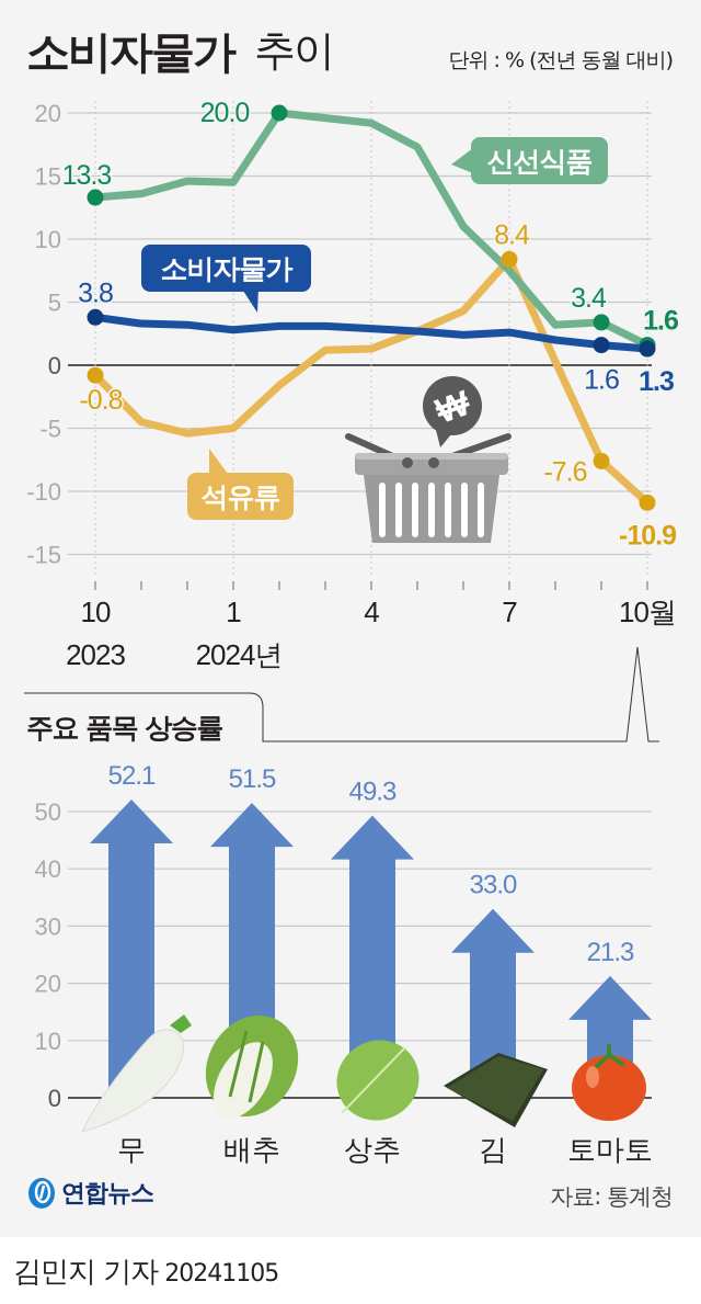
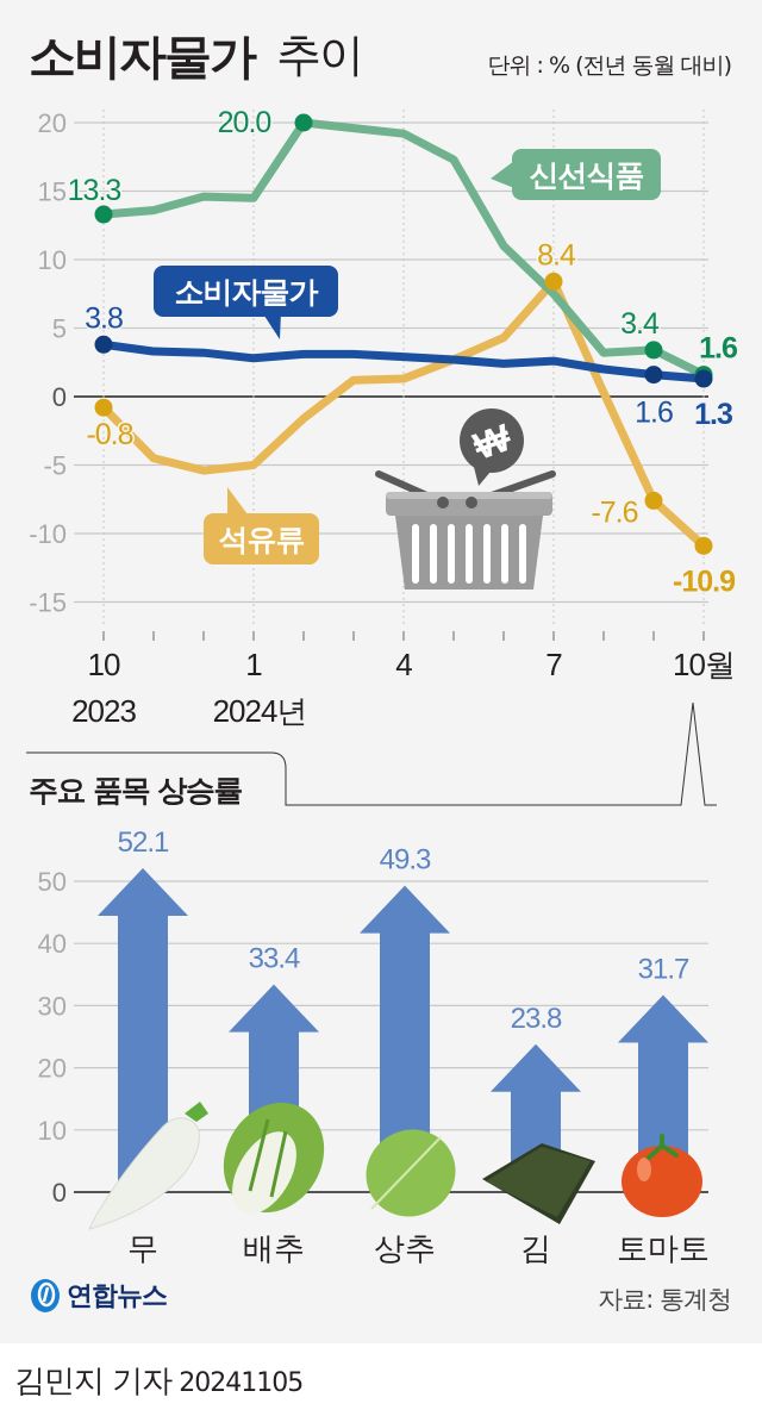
주요 품목 상승률/배추: 51.5 -> 33.4
주요 품목 상승률/김: 33.0 -> 23.8
주요 품목 상승률/토마토: 21.3 -> 31.7
